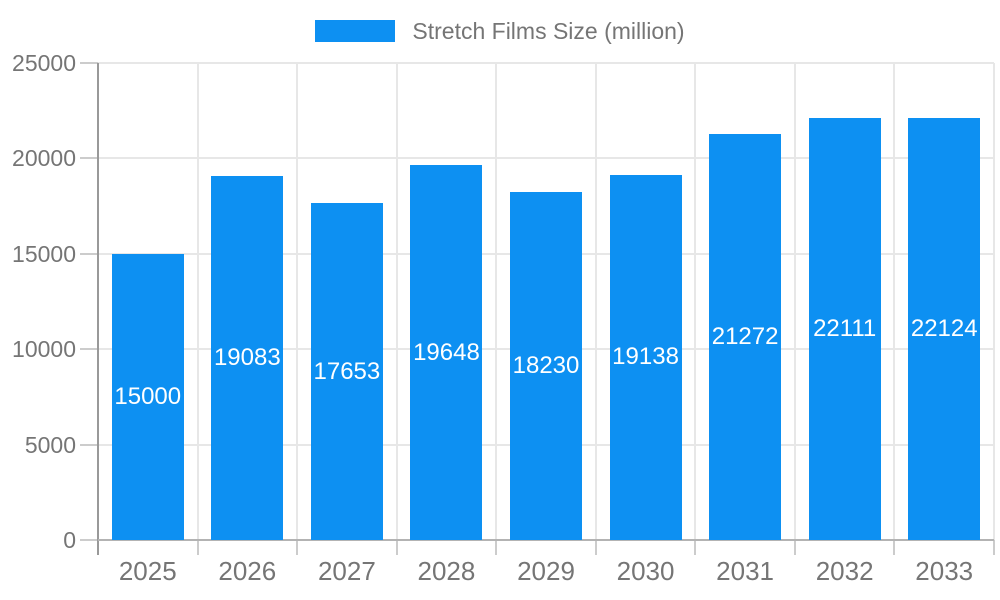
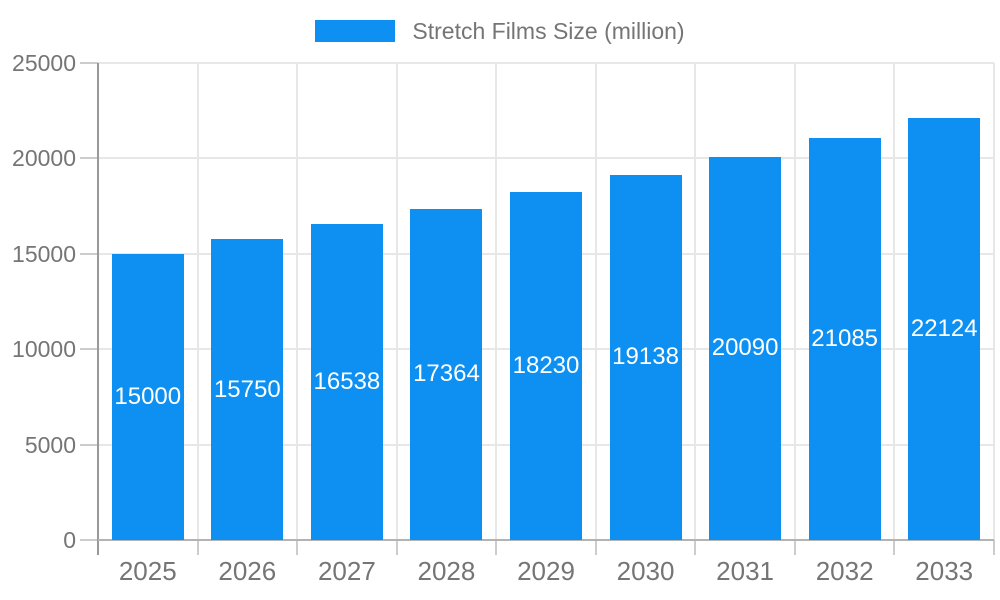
2026: 19083 -> 15750
2027: 17653 -> 16538
2028: 19648 -> 17364
2031: 21272 -> 20090
2032: 22111 -> 21085
